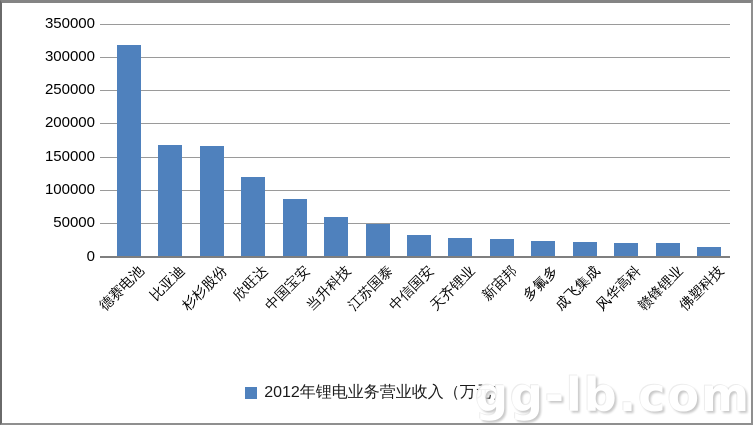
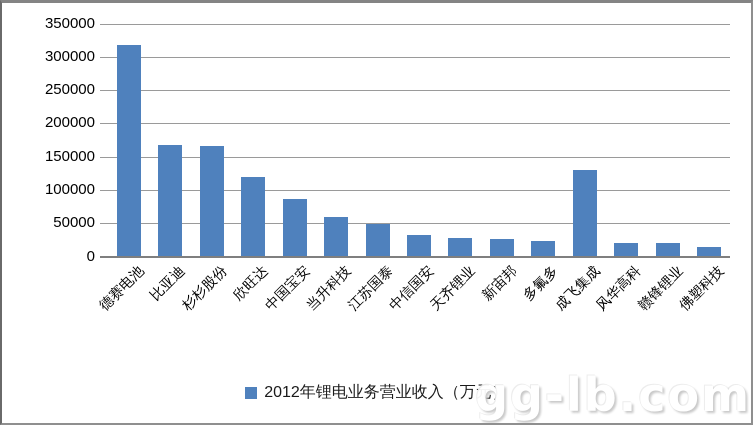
成飞集成: 20000 -> 130000
